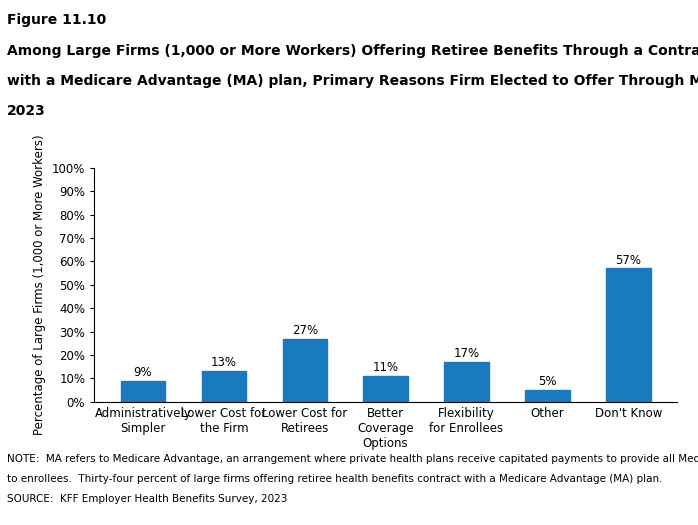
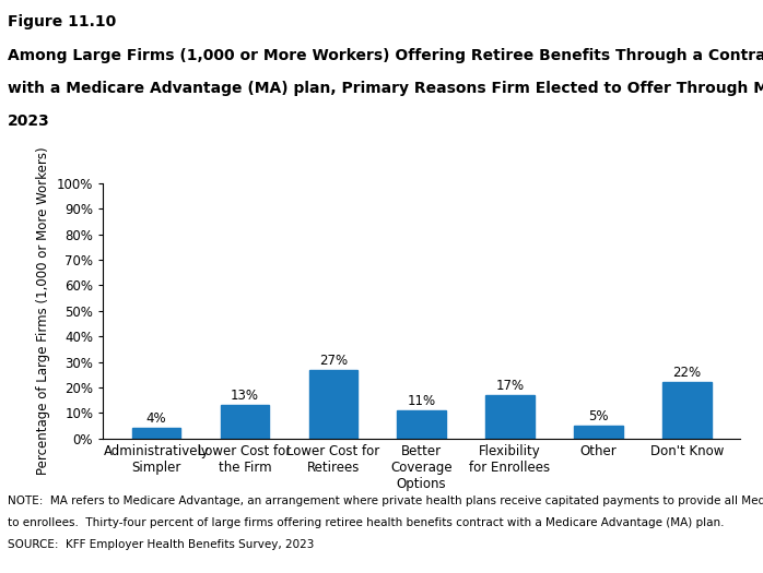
Administratively Simpler: 9% -> 4%
Don't Know: 57% -> 22%
